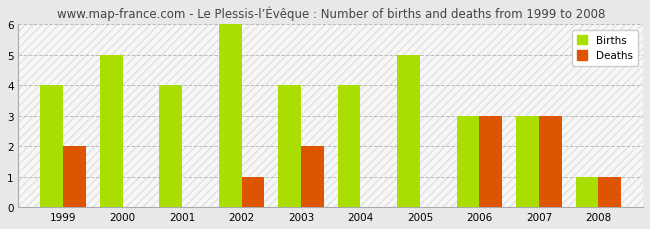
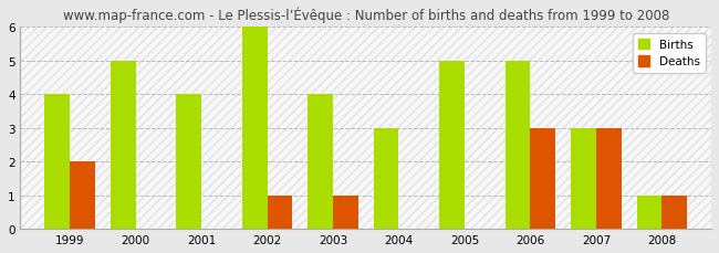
Deaths/2003: 2 -> 1
Births/2004: 4 -> 3
Births/2006: 3 -> 5
